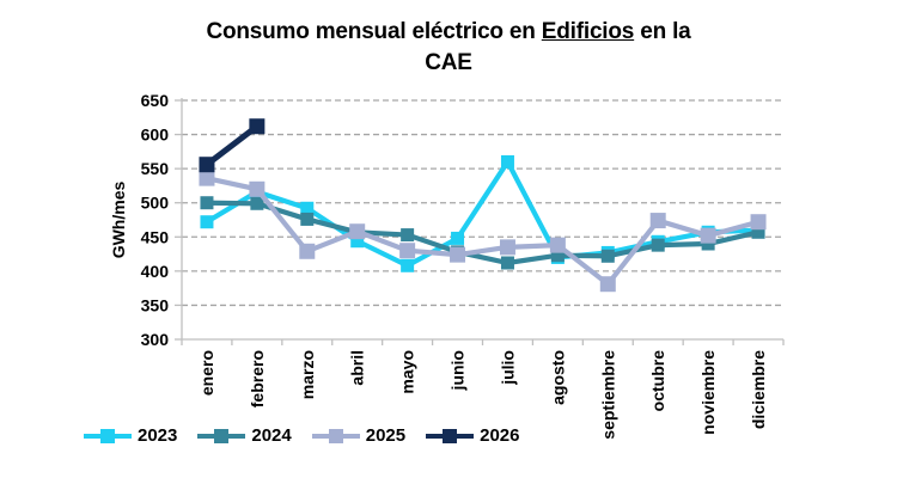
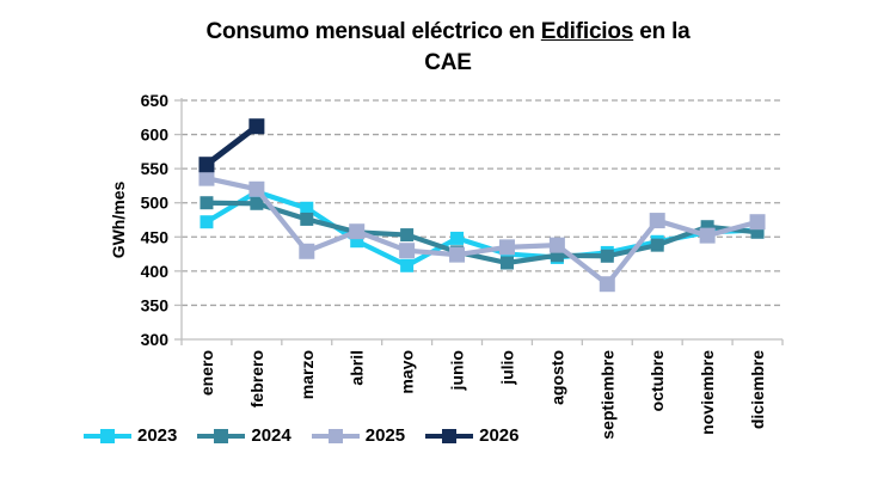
2023/julio: 560 -> 420
2024/noviembre: 440 -> 460
